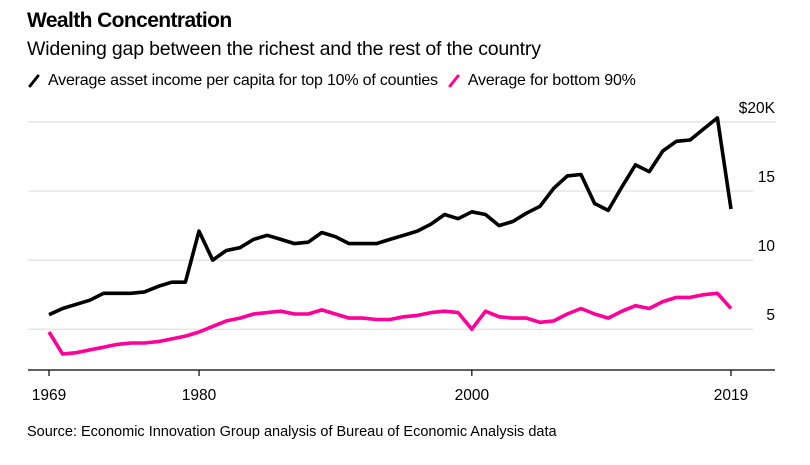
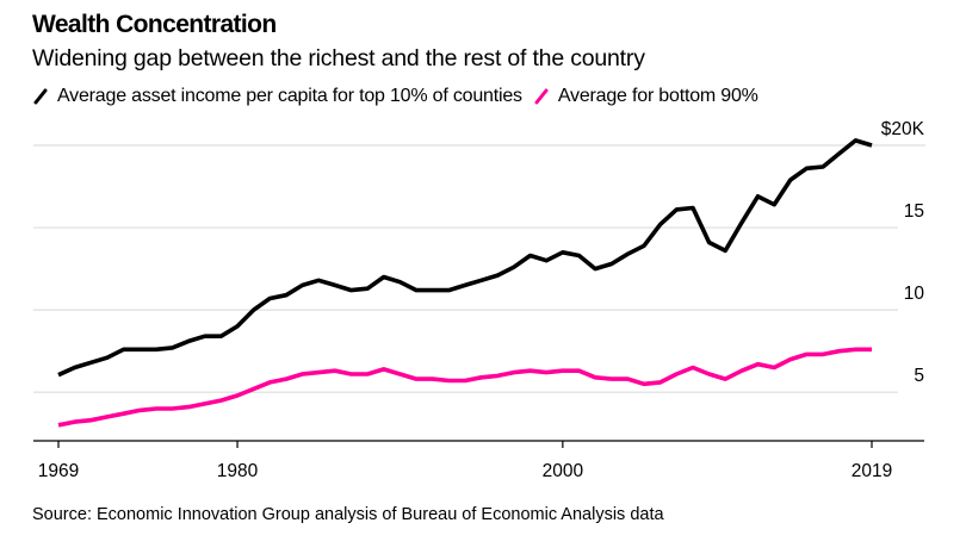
Average for bottom 90%/1969: $4.8K -> $3.0K
Average asset income per capita for top 10% of counties/1980: $12.1K -> $9.0K
Average for bottom 90%/2000: $5.0K -> $6.3K
Average asset income per capita for top 10% of counties/2019: $13.7K -> $20.0K
Average for bottom 90%/2019: $6.5K -> $7.6K
